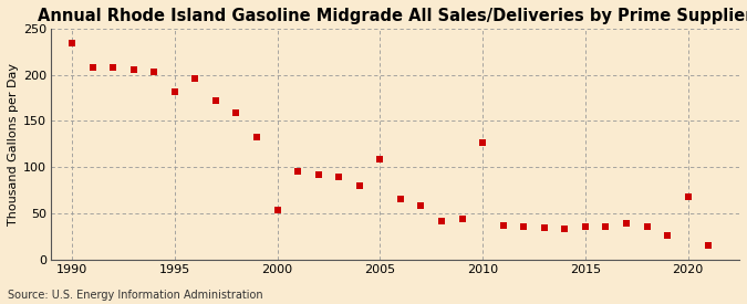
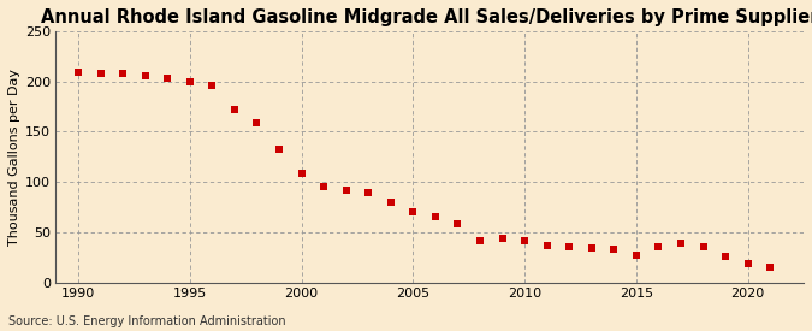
1990: 234 -> 209
1995: 182 -> 200
2000: 54 -> 108
2005: 108 -> 70
2010: 126 -> 41
2015: 36 -> 27
2020: 68 -> 19
